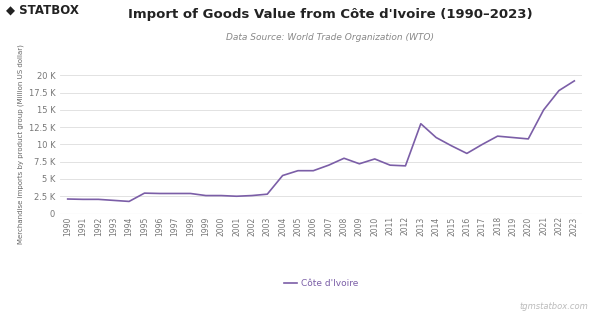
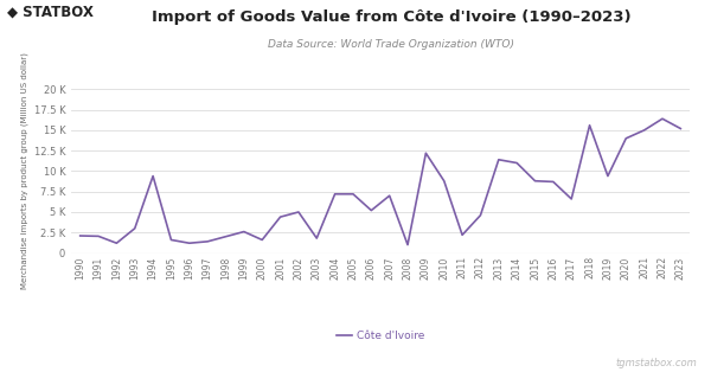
1992: 2.0 K -> 1.2 K
1993: 1.9 K -> 3.0 K
1994: 1.8 K -> 9.4 K
1995: 3.0 K -> 1.6 K
1996: 2.9 K -> 1.2 K
1997: 2.9 K -> 1.4 K
1998: 2.9 K -> 2.0 K
2000: 2.6 K -> 1.6 K
2001: 2.5 K -> 4.4 K
2002: 2.6 K -> 5.0 K
2003: 2.8 K -> 1.8 K
2004: 5.5 K -> 7.2 K
2005: 6.2 K -> 7.2 K
2006: 6.2 K -> 5.2 K
2008: 8.0 K -> 1.0 K
2009: 7.2 K -> 12.2 K
2010: 7.9 K -> 8.8 K
2011: 7.0 K -> 2.2 K
2012: 6.9 K -> 4.6 K
2013: 13.0 K -> 11.4 K
2015: 9.8 K -> 8.8 K
2017: 10.0 K -> 6.6 K
2018: 11.2 K -> 15.6 K
2019: 11.0 K -> 9.4 K
2020: 10.8 K -> 14.0 K
2022: 17.8 K -> 16.4 K
2023: 19.2 K -> 15.2 K
